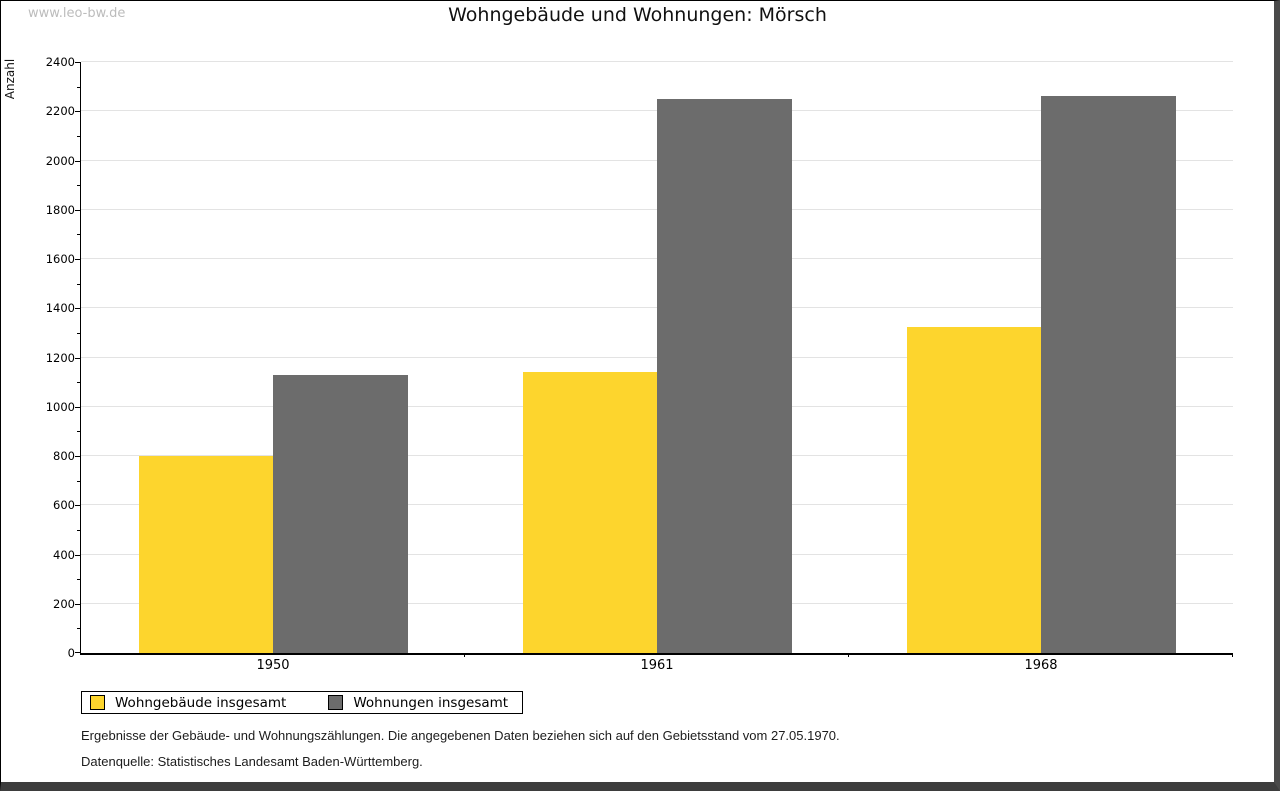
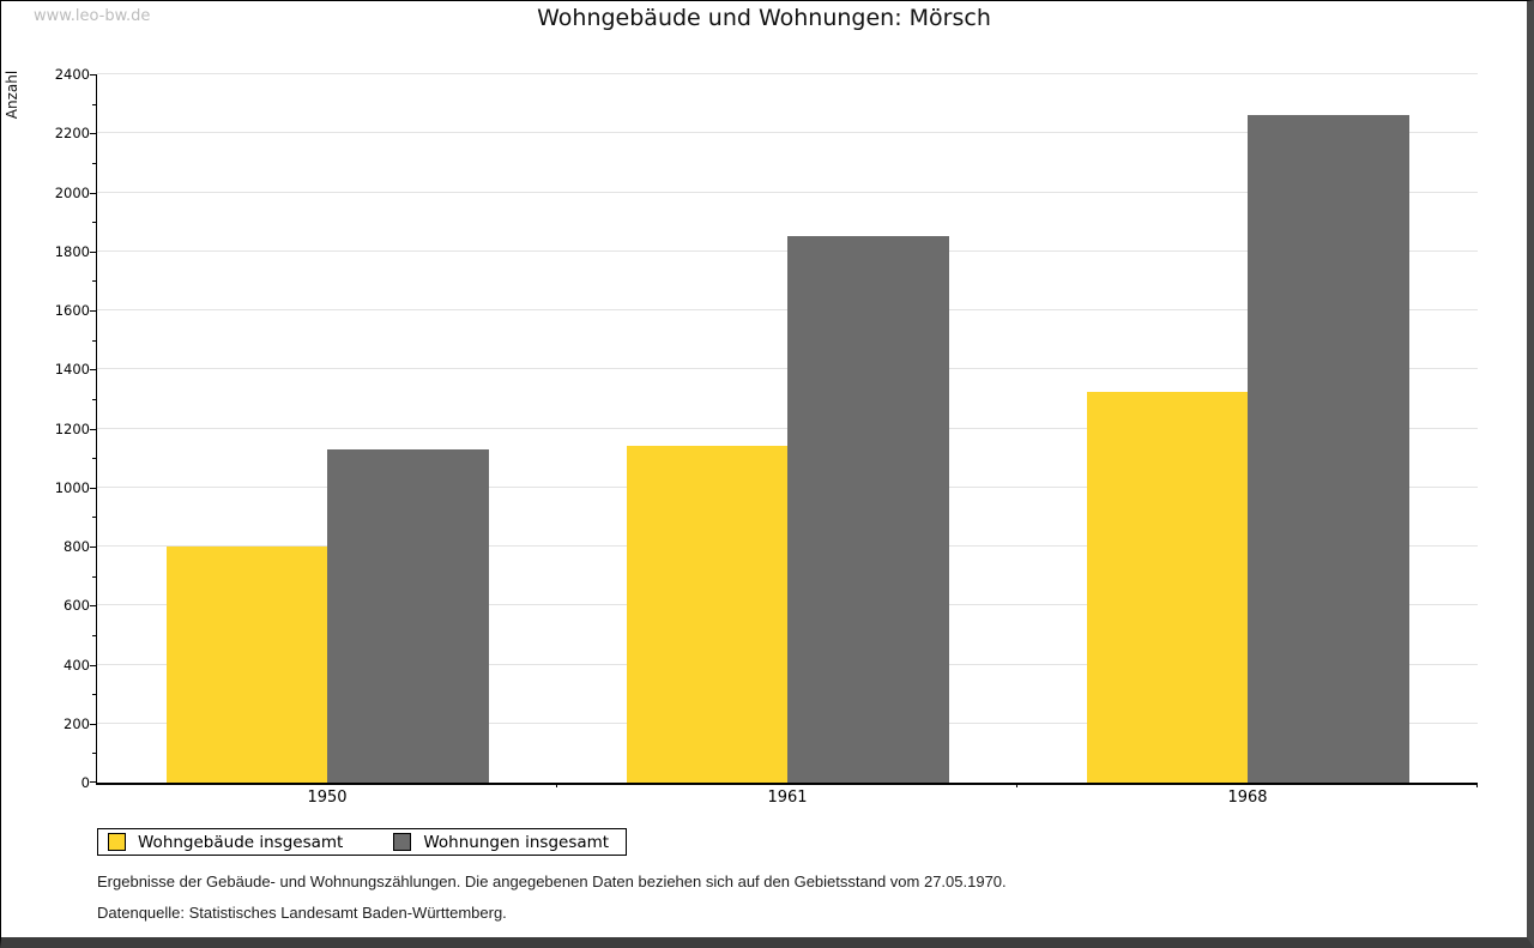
Wohnungen insgesamt/1961: 2250 -> 1850
